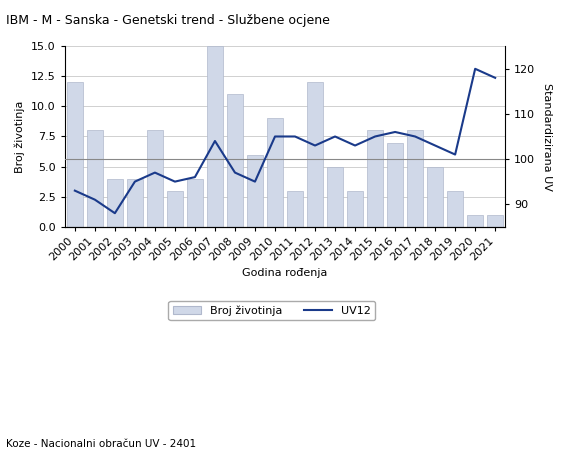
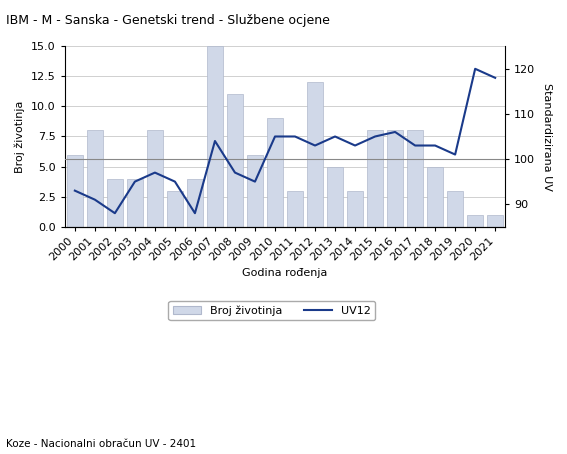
Broj životinja/2000: 12 -> 6
UV12/2006: 96 -> 88
Broj životinja/2016: 7 -> 8
UV12/2017: 105 -> 103
